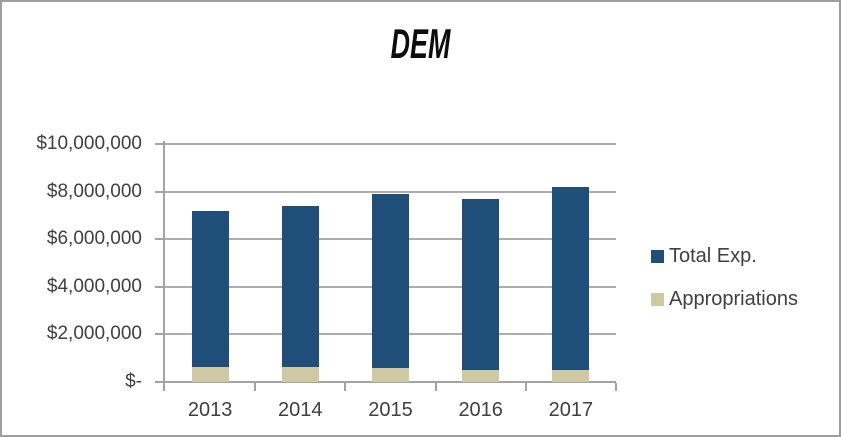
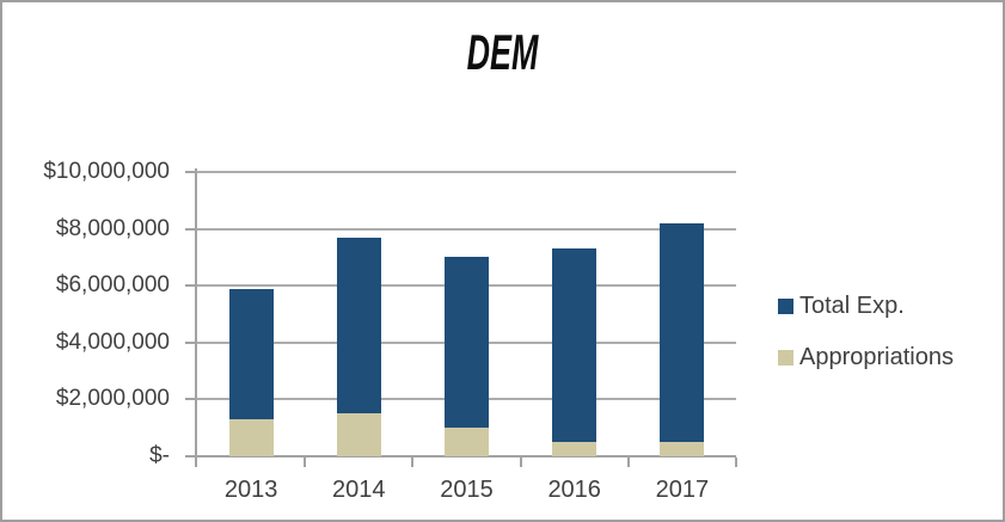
Total Exp./2013: $7200000 -> $5900000
Appropriations/2013: $600000 -> $1300000
Total Exp./2014: $7400000 -> $7700000
Appropriations/2014: $600000 -> $1500000
Total Exp./2015: $7900000 -> $7000000
Appropriations/2015: $600000 -> $1000000
Total Exp./2016: $7700000 -> $7300000
